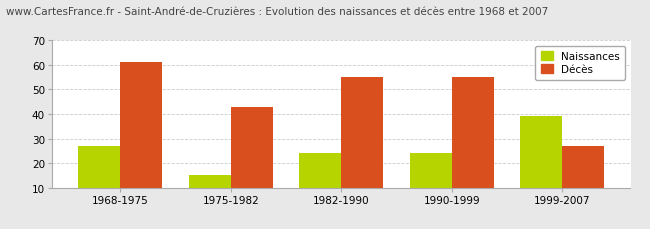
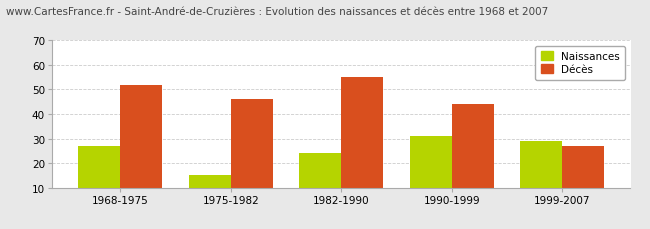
Décès/1968-1975: 61 -> 52
Décès/1975-1982: 43 -> 46
Naissances/1990-1999: 24 -> 31
Décès/1990-1999: 55 -> 44
Naissances/1999-2007: 39 -> 29
